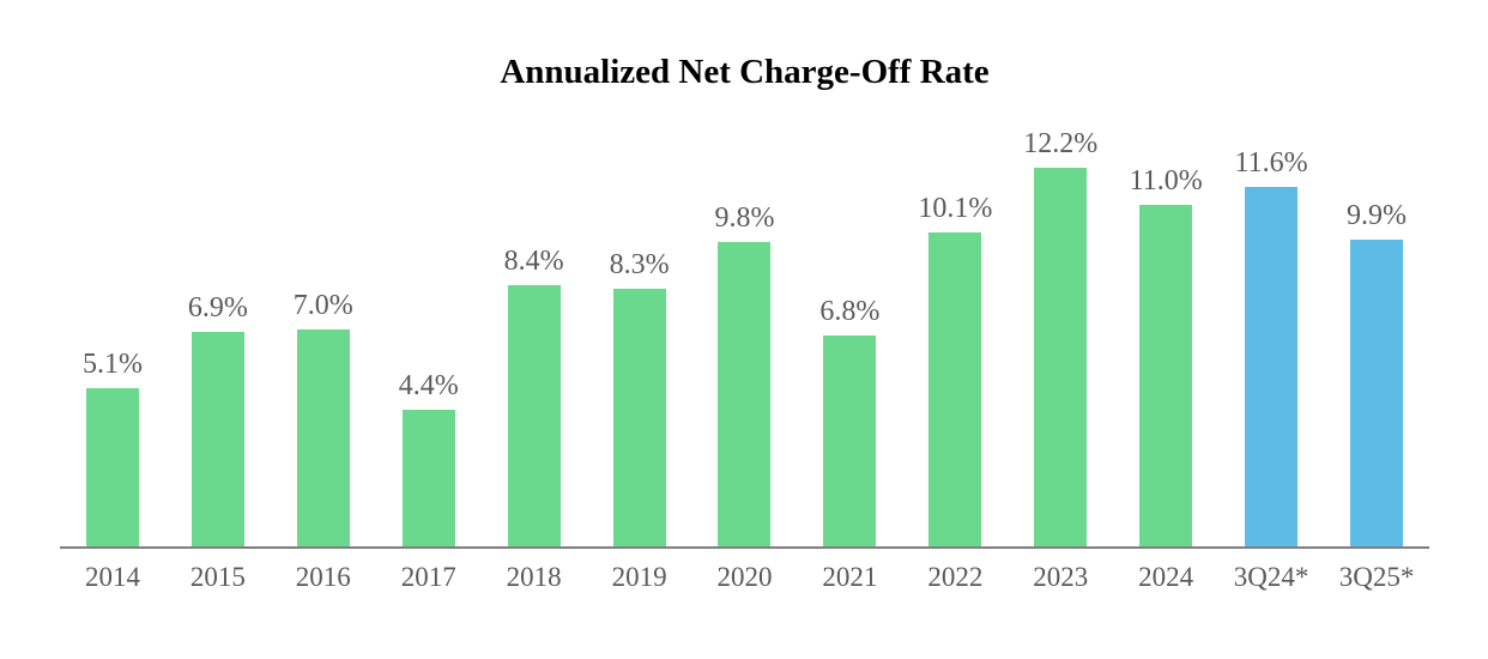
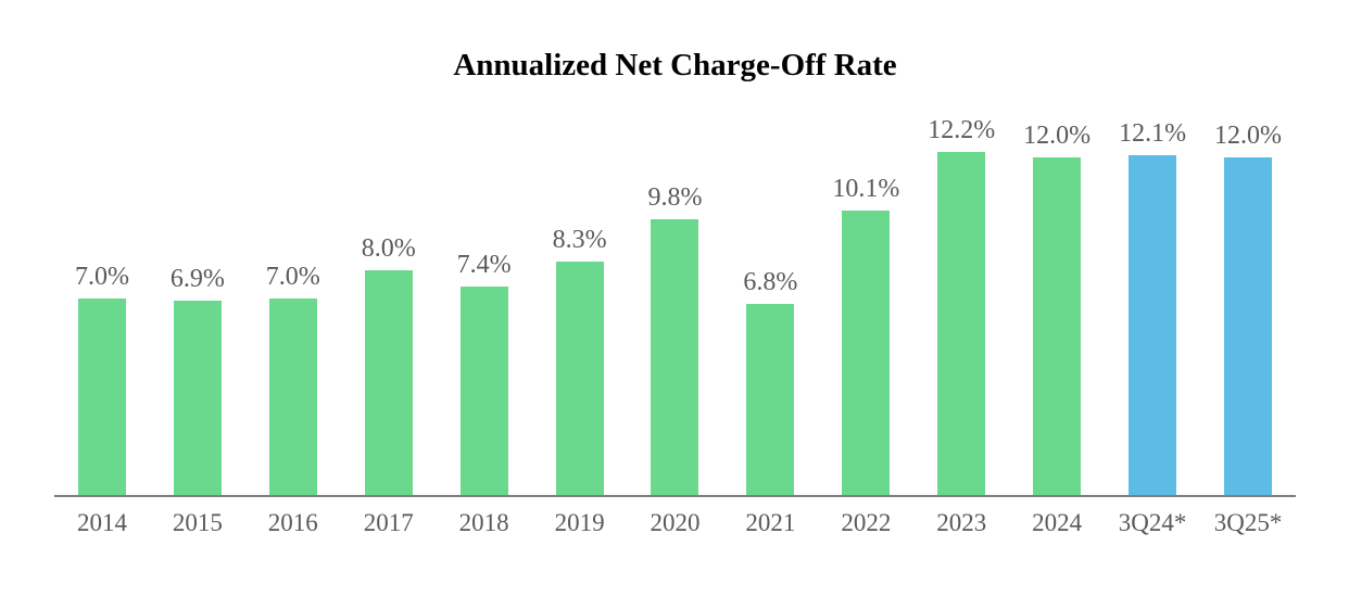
2014: 5.1% -> 7.0%
2017: 4.4% -> 8.0%
2018: 8.4% -> 7.4%
2024: 11.0% -> 12.0%
3Q24*: 11.6% -> 12.1%
3Q25*: 9.9% -> 12.0%
